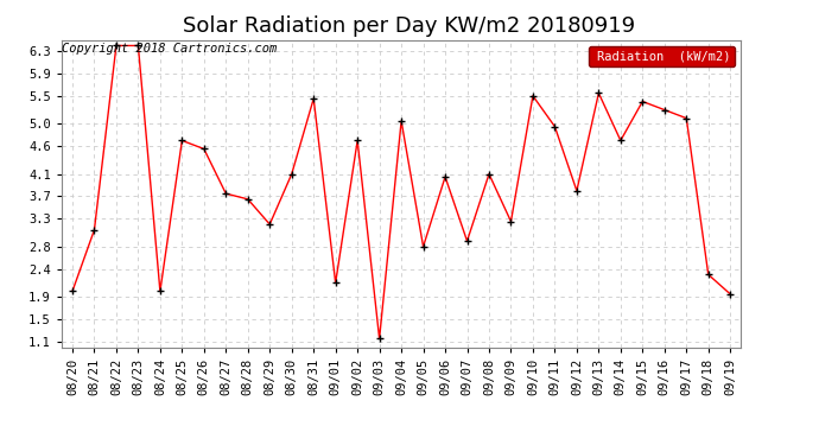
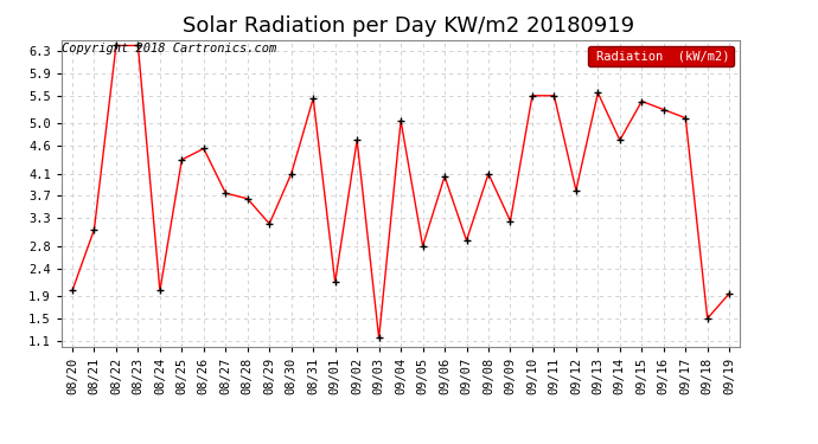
08/25: 4.70 -> 4.35
09/11: 4.95 -> 5.50
09/18: 2.30 -> 1.50
